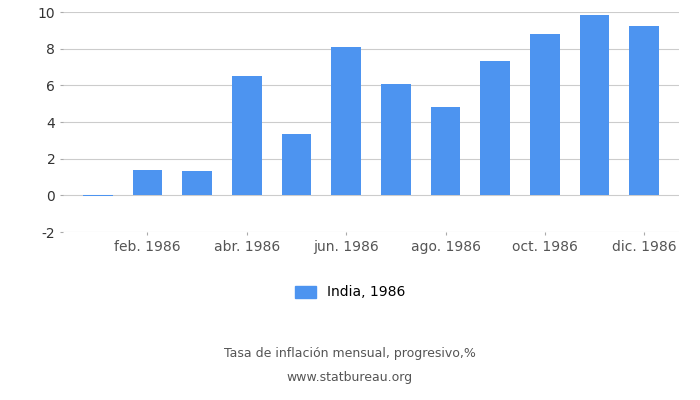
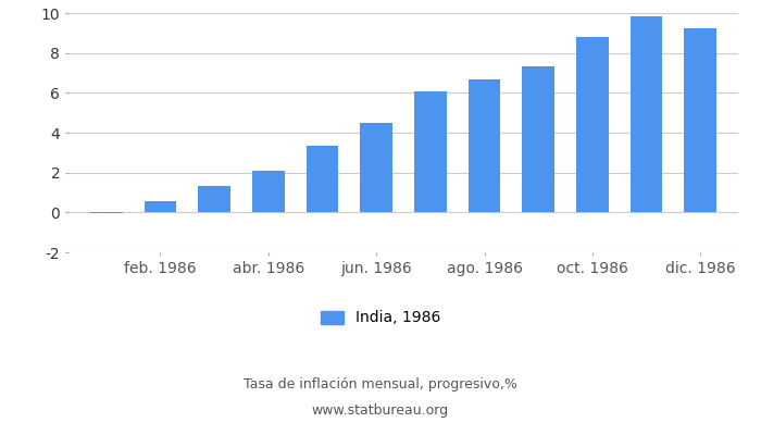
feb. 1986: 1.4 -> 0.6
abr. 1986: 6.5 -> 2.1
jun. 1986: 8.1 -> 4.5
ago. 1986: 4.8 -> 6.7
